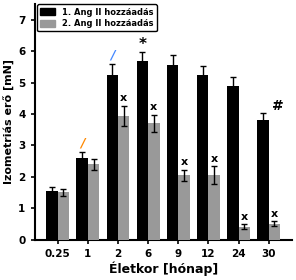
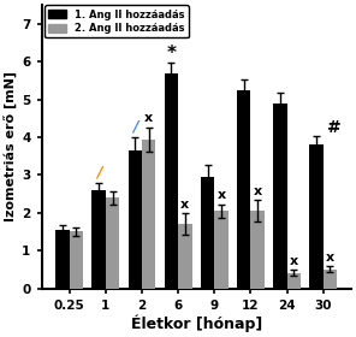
1. Ang II hozzáadás/2: 5.25 -> 3.65
2. Ang II hozzáadás/6: 3.70 -> 1.70
1. Ang II hozzáadás/9: 5.55 -> 2.95
